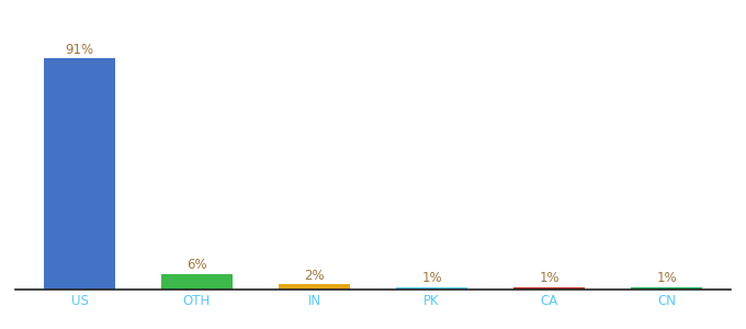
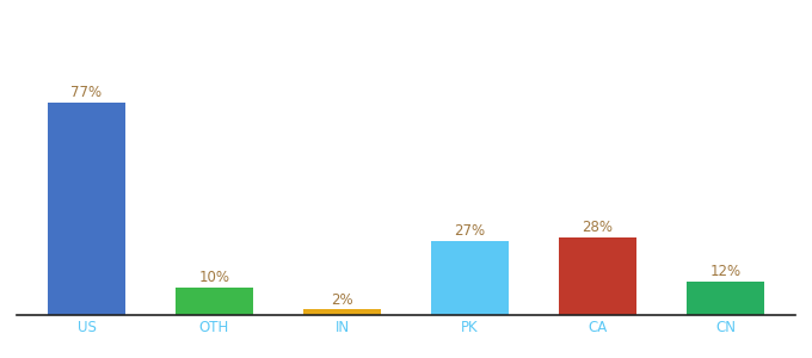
US: 91% -> 77%
OTH: 6% -> 10%
PK: 1% -> 27%
CA: 1% -> 28%
CN: 1% -> 12%
